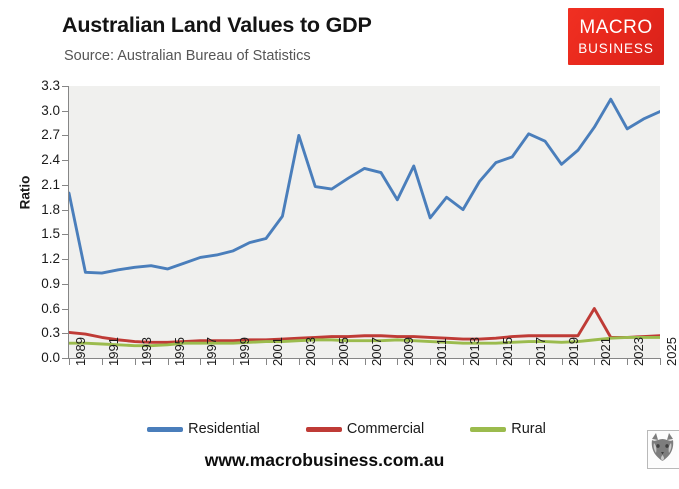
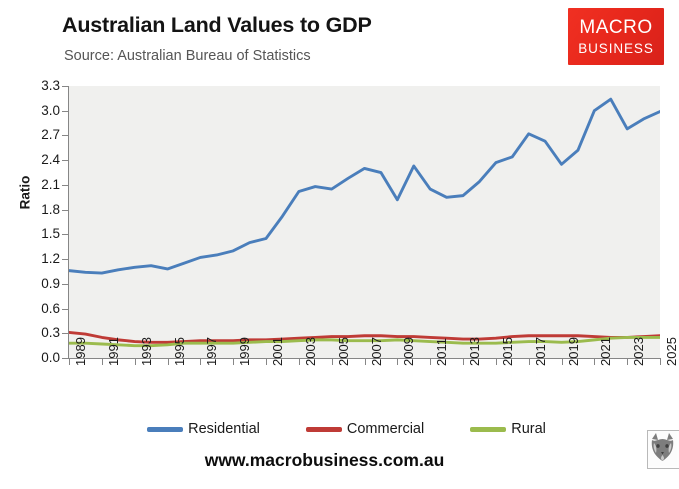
Residential/1989: 2.0 -> 1.1
Residential/2003: 2.7 -> 2.0
Residential/2011: 1.7 -> 2.0
Residential/2013: 1.8 -> 2.0
Residential/2021: 2.8 -> 3.0
Commercial/2021: 0.6 -> 0.3
